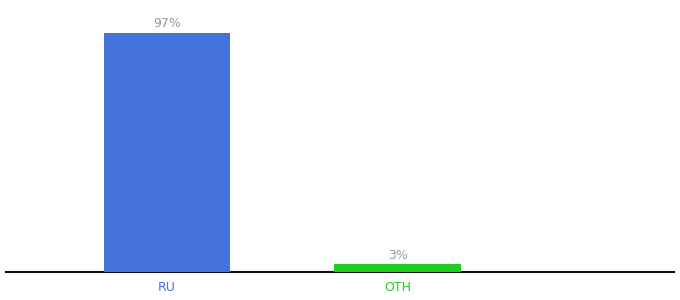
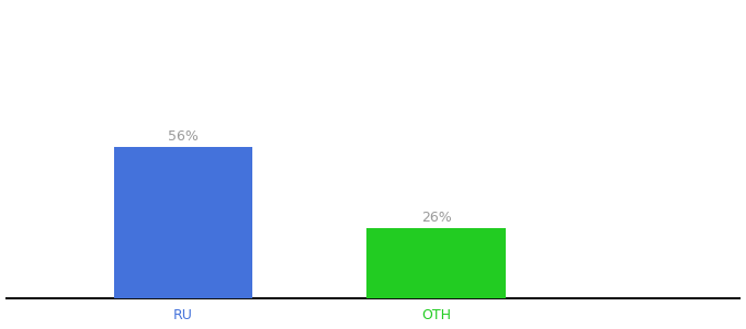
RU: 97% -> 56%
OTH: 3% -> 26%
